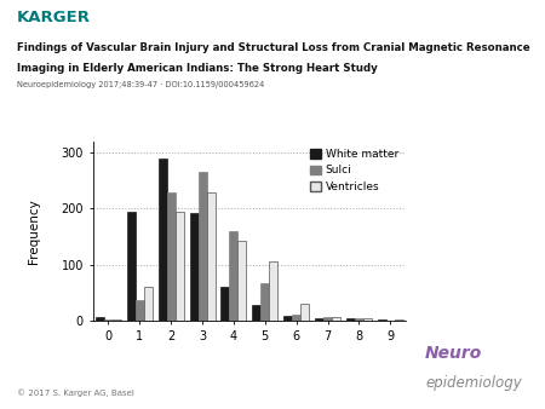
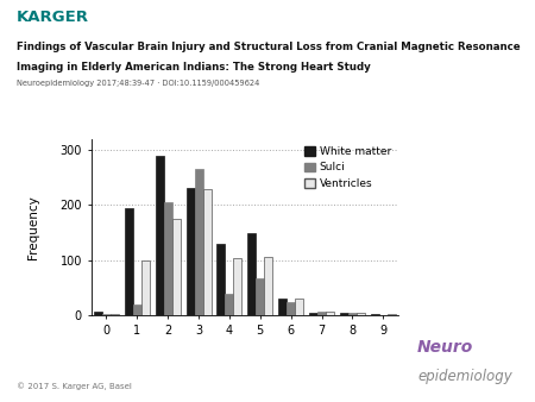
Sulci/1: 37 -> 20
Ventricles/1: 60 -> 100
Sulci/2: 228 -> 205
Ventricles/2: 195 -> 175
White matter/3: 193 -> 230
White matter/4: 60 -> 130
Sulci/4: 160 -> 40
Ventricles/4: 142 -> 105
White matter/5: 28 -> 150
White matter/6: 10 -> 30
Sulci/6: 12 -> 25
